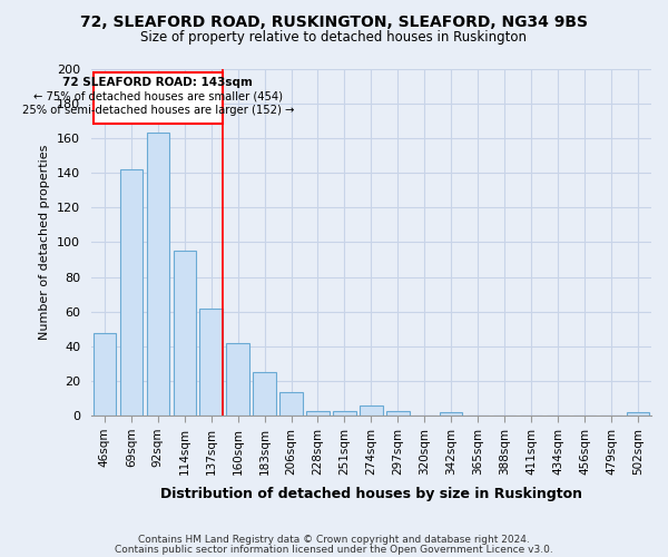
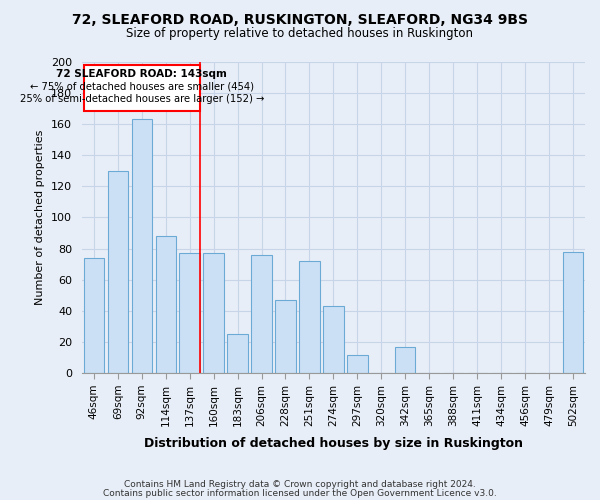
46sqm: 48 -> 74
69sqm: 142 -> 130
114sqm: 95 -> 88
137sqm: 62 -> 77
160sqm: 42 -> 77
206sqm: 14 -> 76
228sqm: 3 -> 47
251sqm: 3 -> 72
274sqm: 6 -> 43
297sqm: 3 -> 12
342sqm: 2 -> 17
502sqm: 2 -> 78
